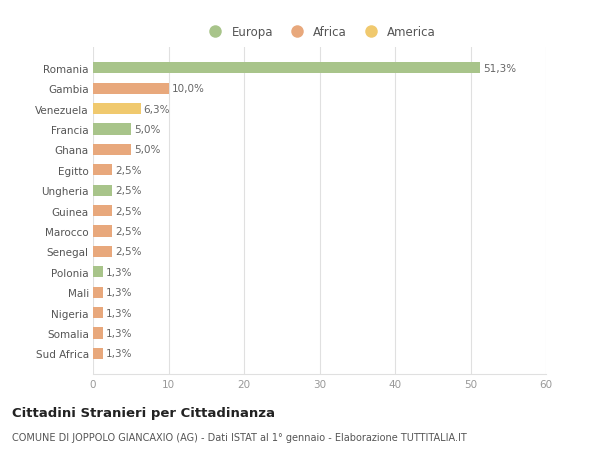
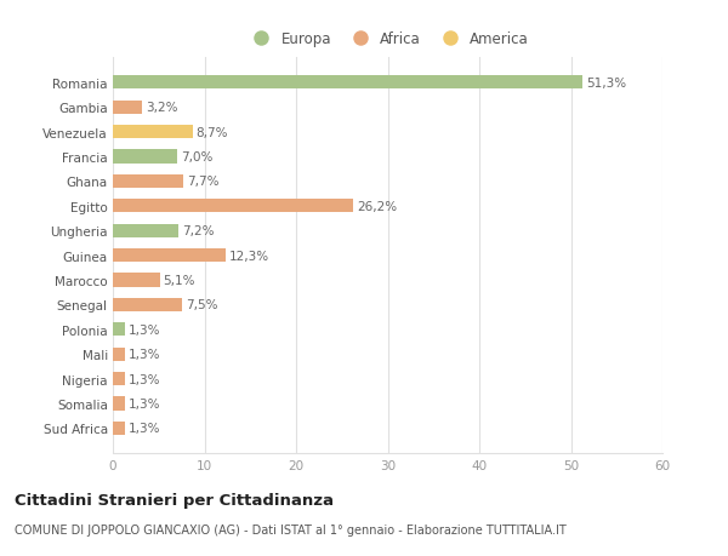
Gambia: 10,0% -> 3,2%
Venezuela: 6,3% -> 8,7%
Francia: 5,0% -> 7,0%
Ghana: 5,0% -> 7,7%
Egitto: 2,5% -> 26,2%
Ungheria: 2,5% -> 7,2%
Guinea: 2,5% -> 12,3%
Marocco: 2,5% -> 5,1%
Senegal: 2,5% -> 7,5%
